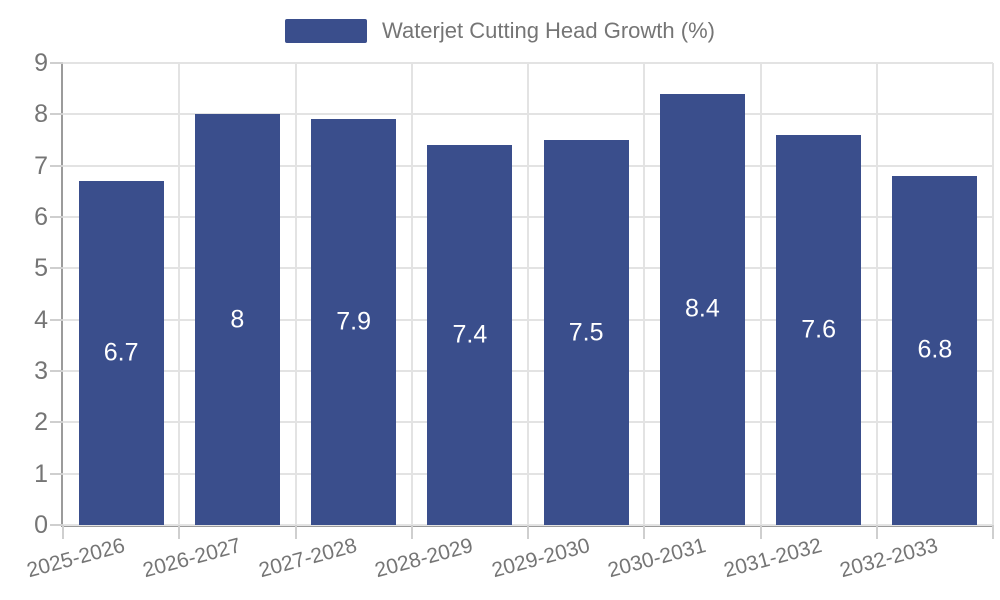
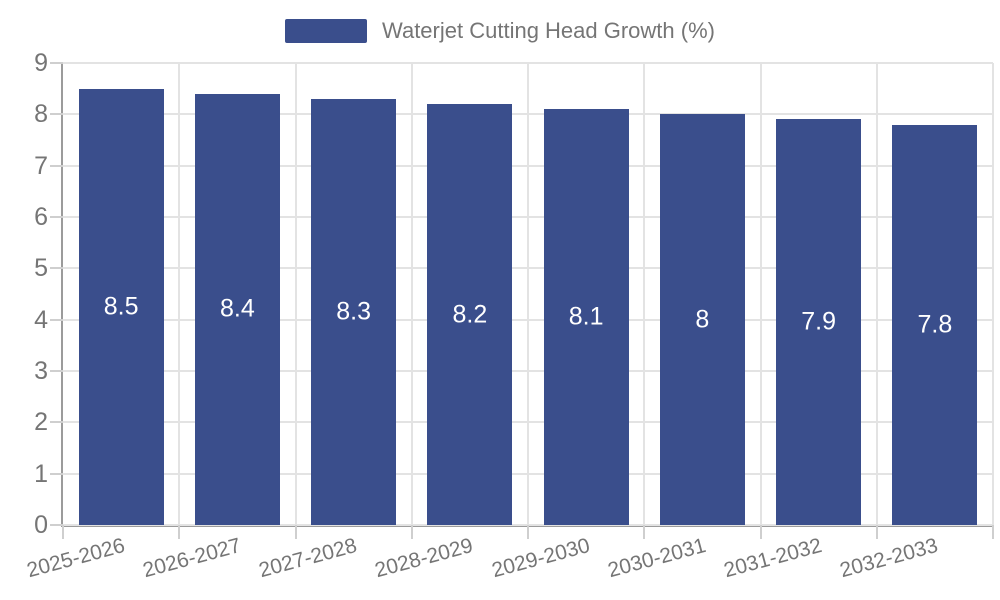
2025-2026: 6.7 -> 8.5
2026-2027: 8 -> 8.4
2027-2028: 7.9 -> 8.3
2028-2029: 7.4 -> 8.2
2029-2030: 7.5 -> 8.1
2030-2031: 8.4 -> 8
2031-2032: 7.6 -> 7.9
2032-2033: 6.8 -> 7.8
